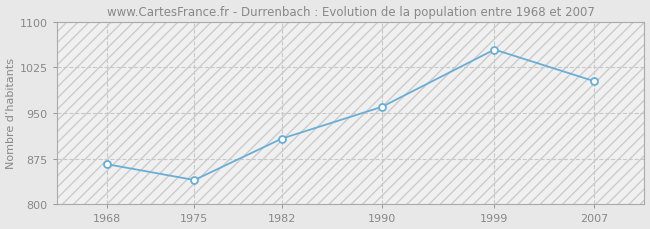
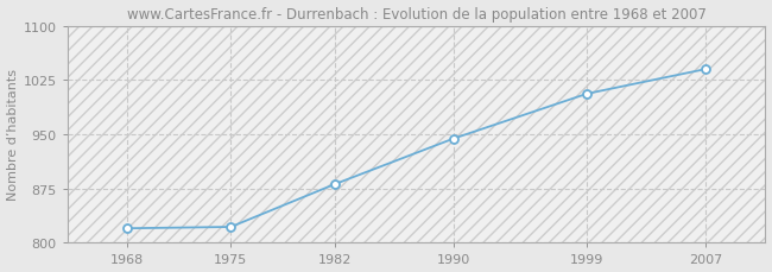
1968: 866 -> 820
1975: 840 -> 822
1982: 908 -> 881
1990: 960 -> 944
1999: 1054 -> 1006
2007: 1002 -> 1040
